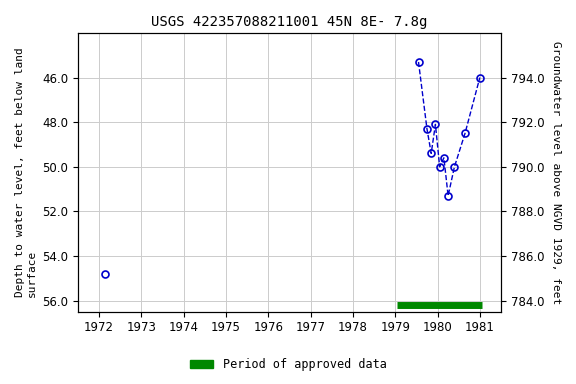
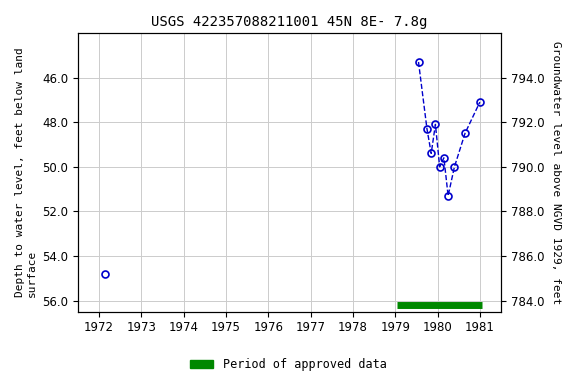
1981: 46.0 -> 47.1
